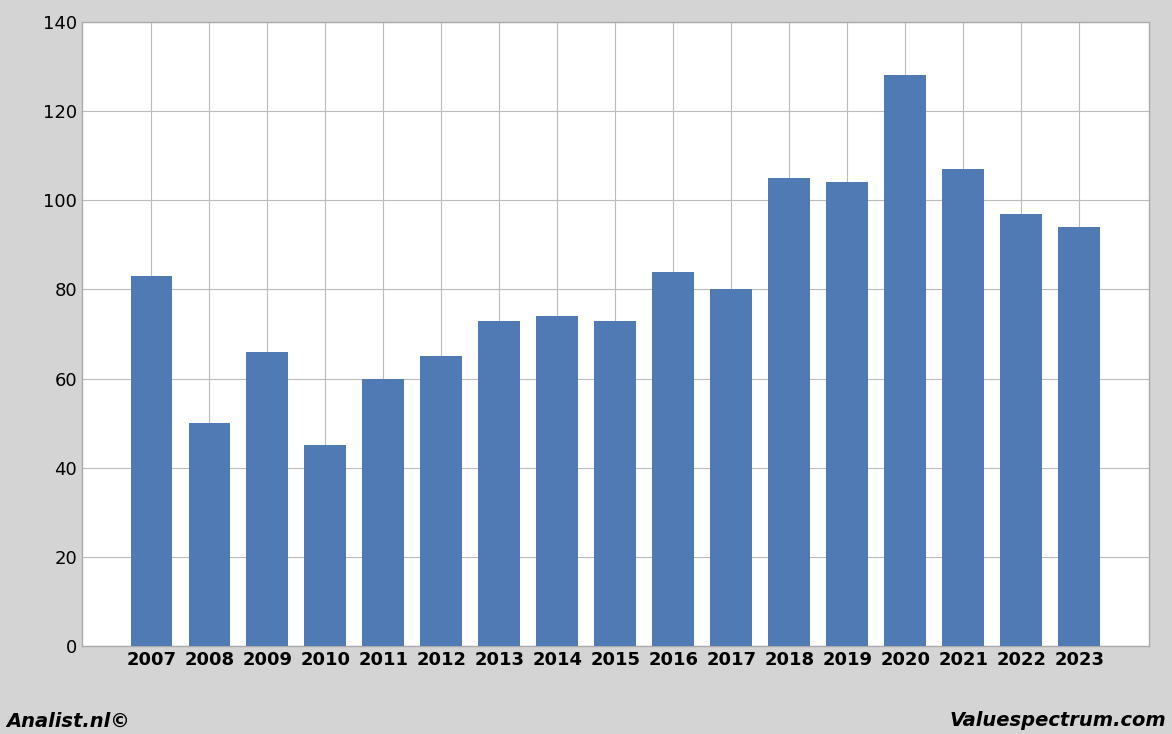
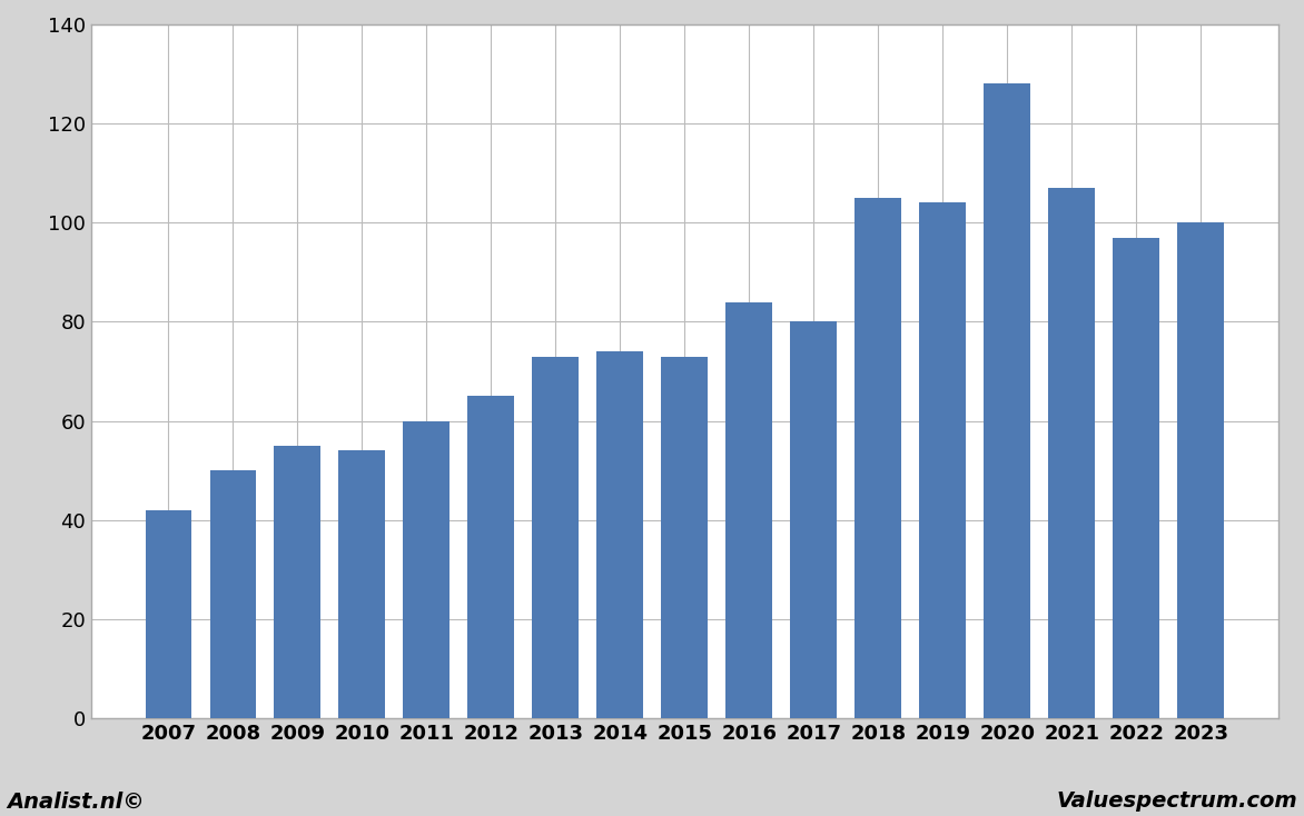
2007: 83 -> 42
2009: 66 -> 55
2010: 45 -> 54
2023: 94 -> 100
